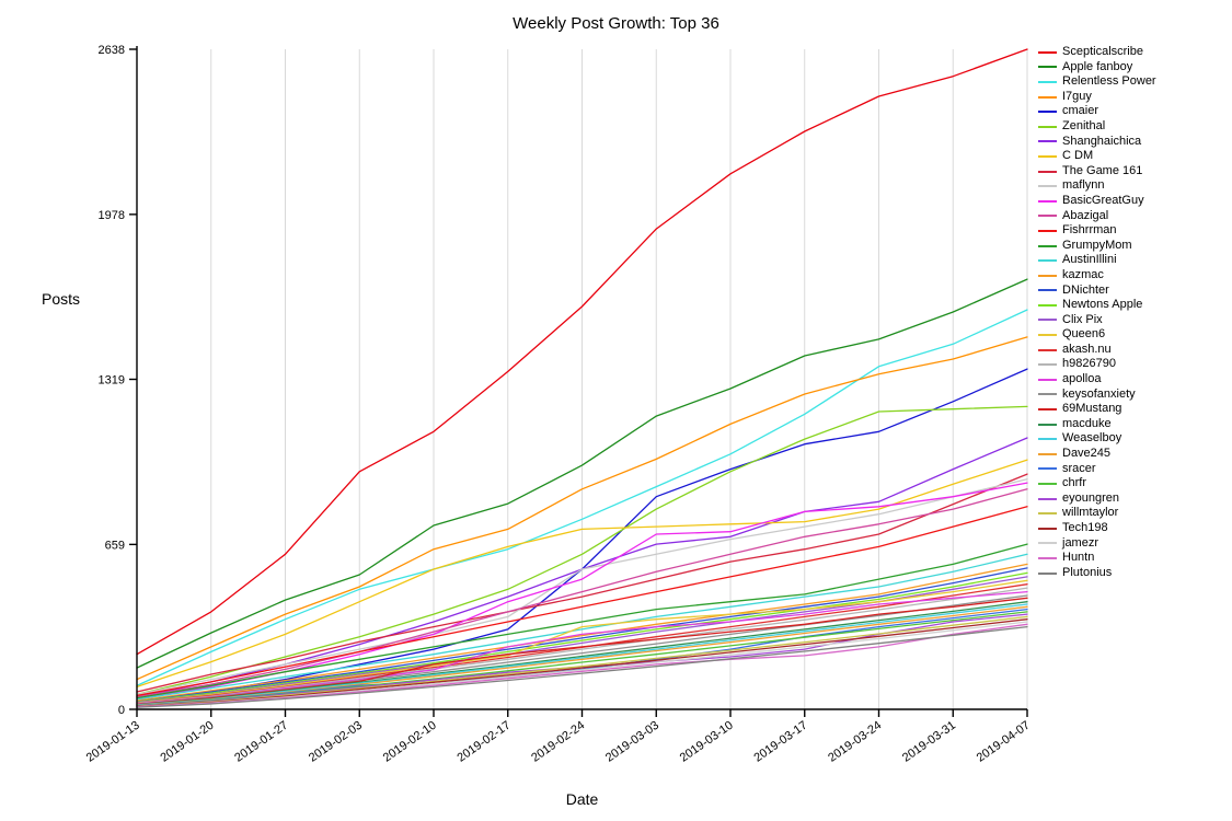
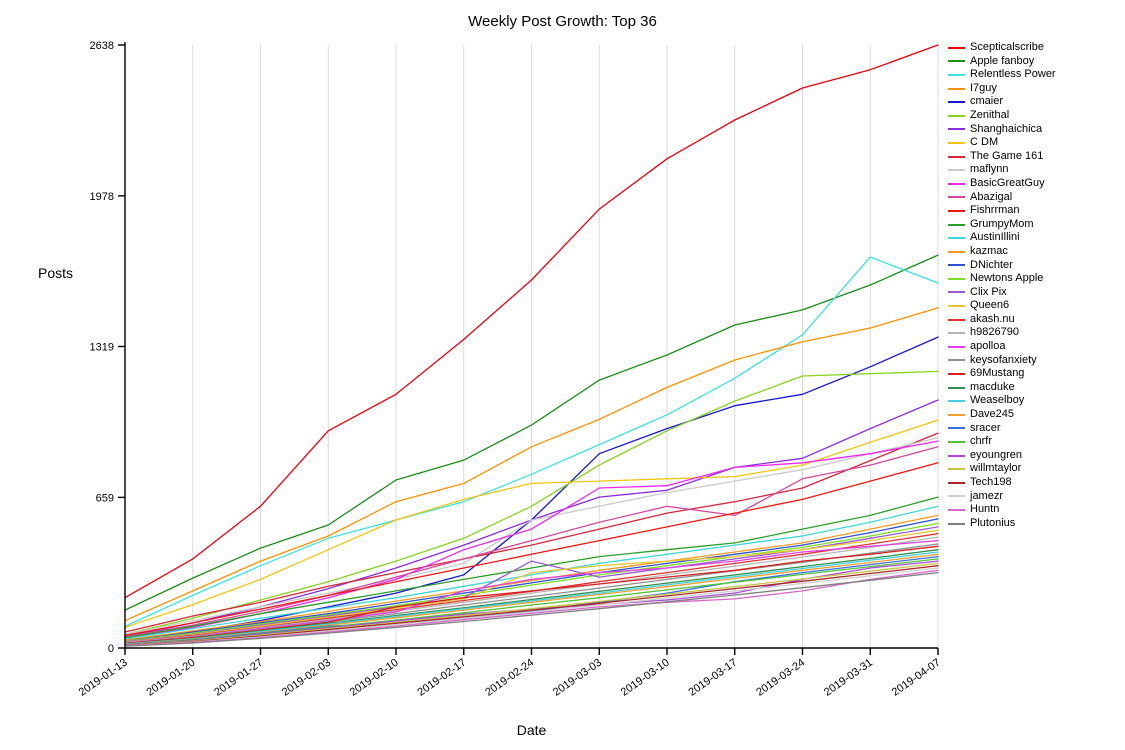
Clix Pix/2019-02-24: 260 -> 380
Abazigal/2019-03-17: 690 -> 580
Relentless Power/2019-03-31: 1460 -> 1710
